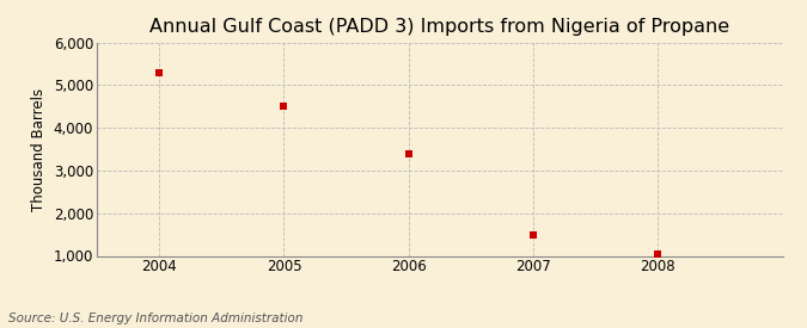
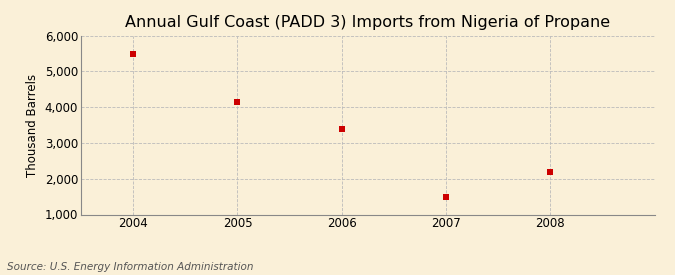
2004: 5,300 -> 5,500
2005: 4,500 -> 4,150
2008: 1,050 -> 2,200
